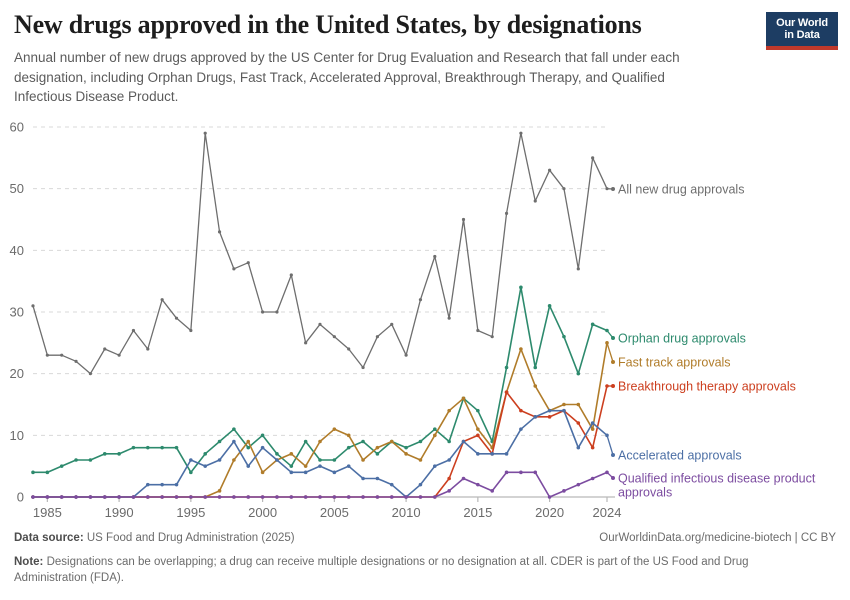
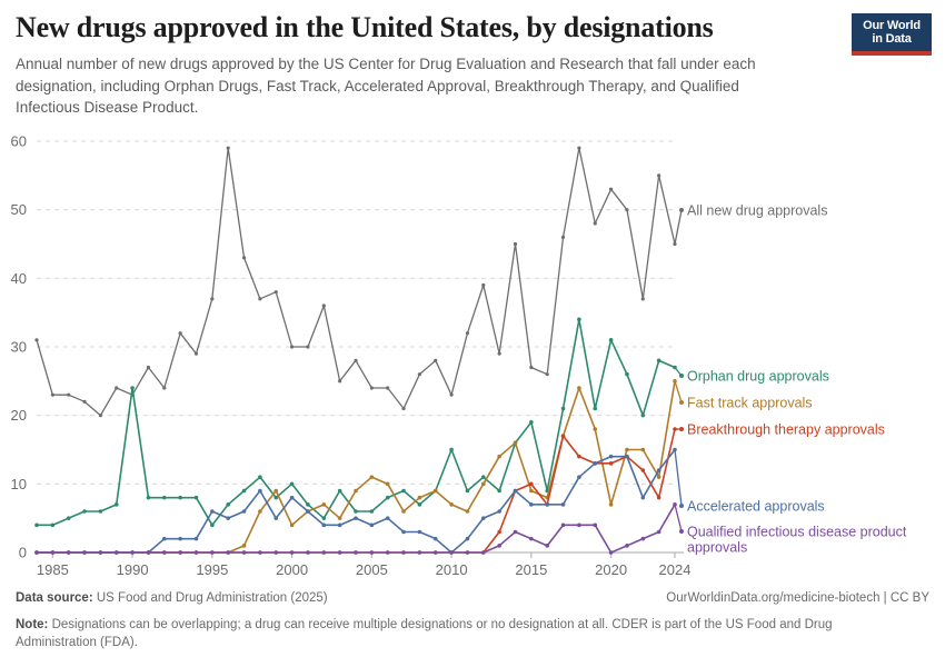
Orphan drug approvals/1990: 7 -> 24
All new drug approvals/1995: 27 -> 37
All new drug approvals/2005: 26 -> 24
Orphan drug approvals/2010: 8 -> 15
Orphan drug approvals/2015: 14 -> 19
Fast track approvals/2015: 11 -> 9
Fast track approvals/2020: 14 -> 7
All new drug approvals/2024: 50 -> 45
Accelerated approvals/2024: 10 -> 15
Qualified infectious disease product approvals/2024: 4 -> 7
